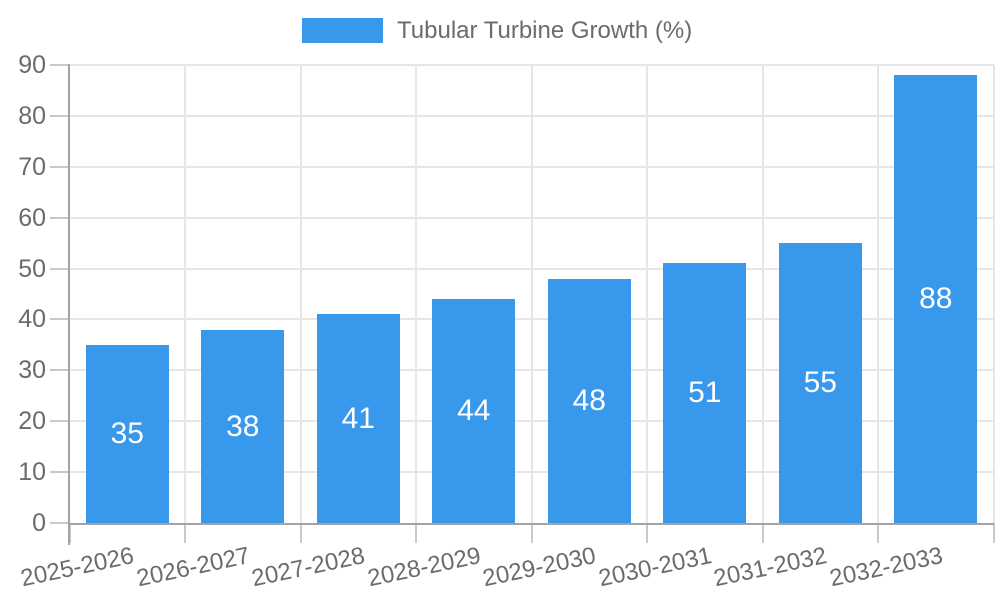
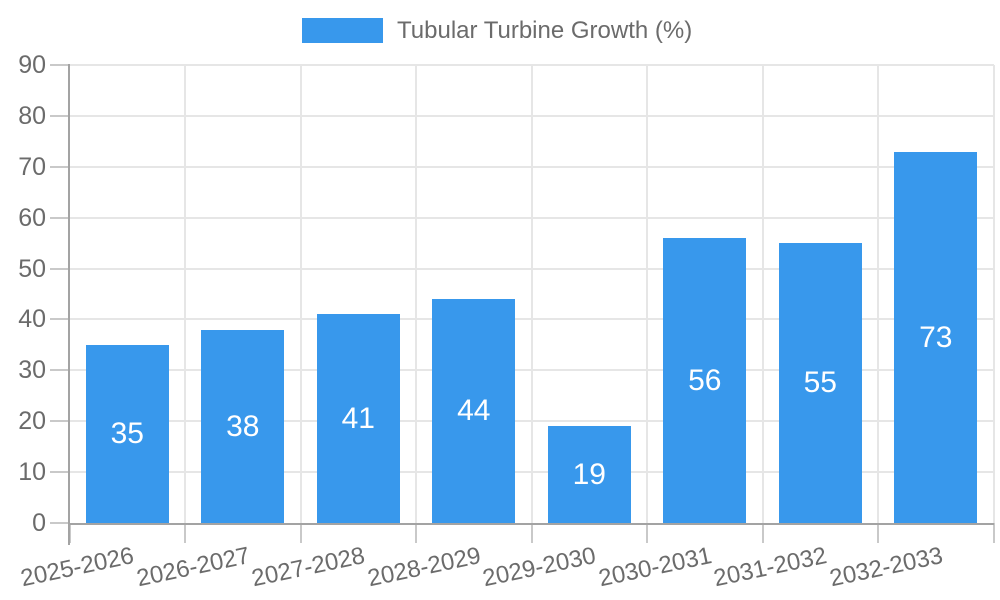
2029-2030: 48 -> 19
2030-2031: 51 -> 56
2032-2033: 88 -> 73
